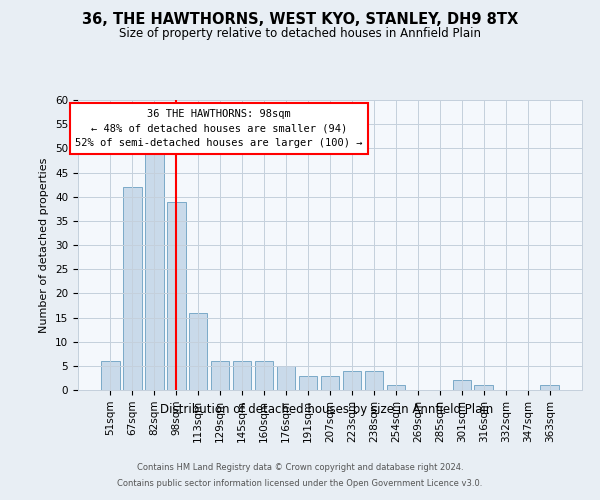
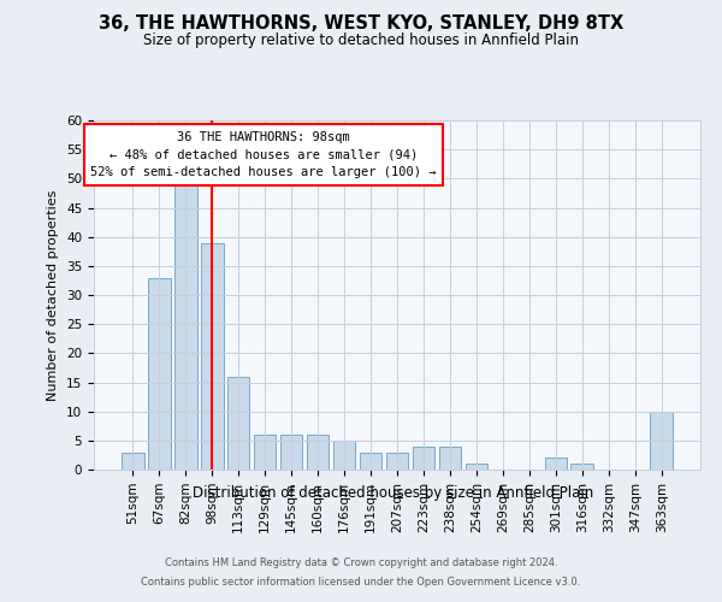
51sqm: 6 -> 3
67sqm: 42 -> 33
363sqm: 1 -> 10
